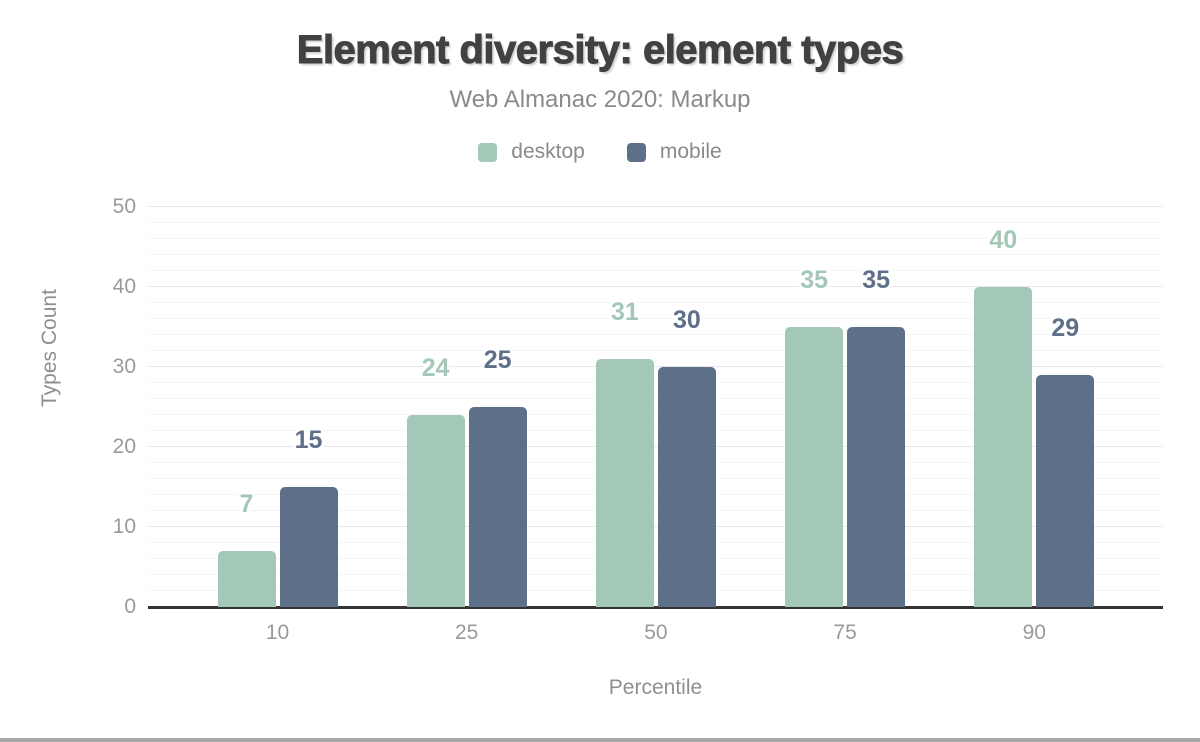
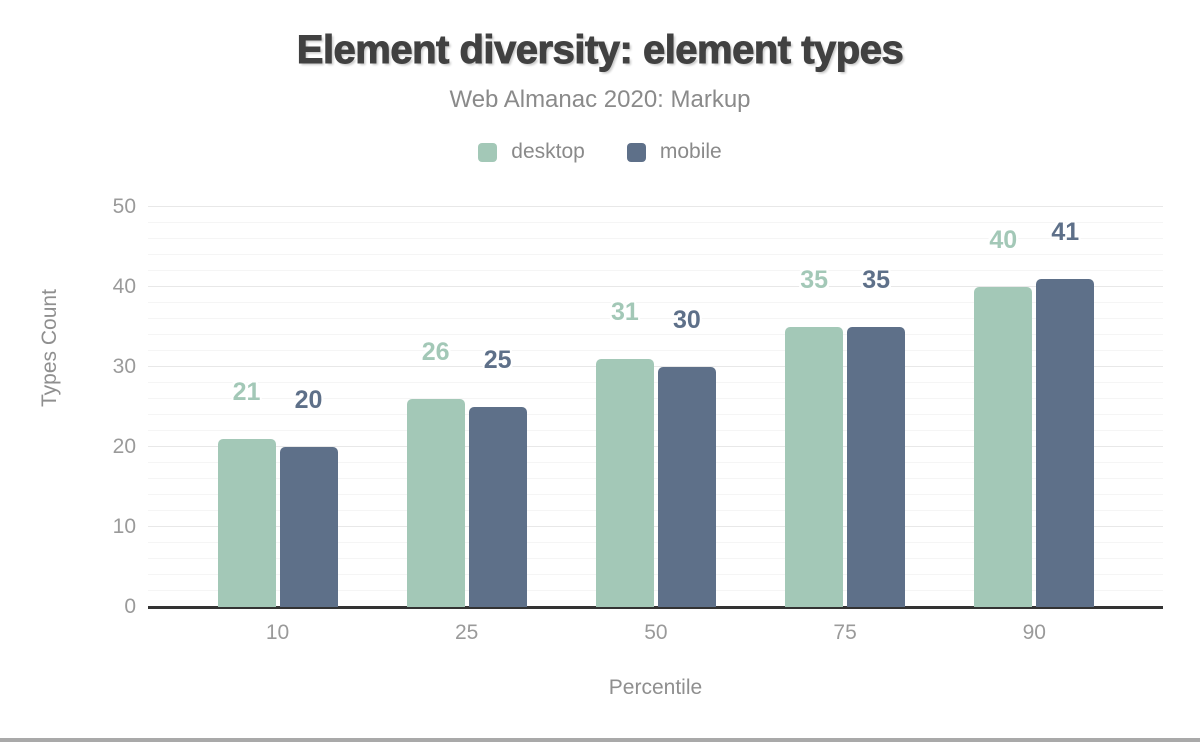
desktop/10: 7 -> 21
mobile/10: 15 -> 20
desktop/25: 24 -> 26
mobile/90: 29 -> 41
